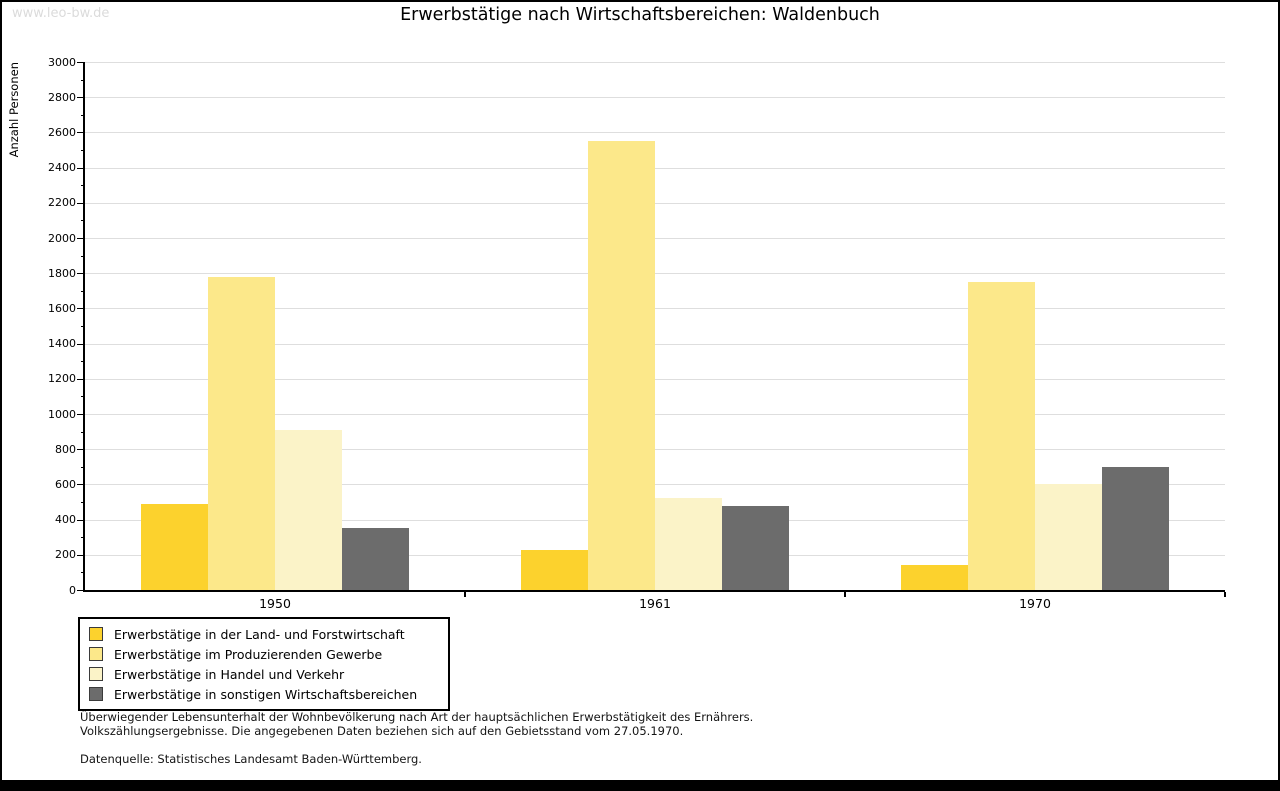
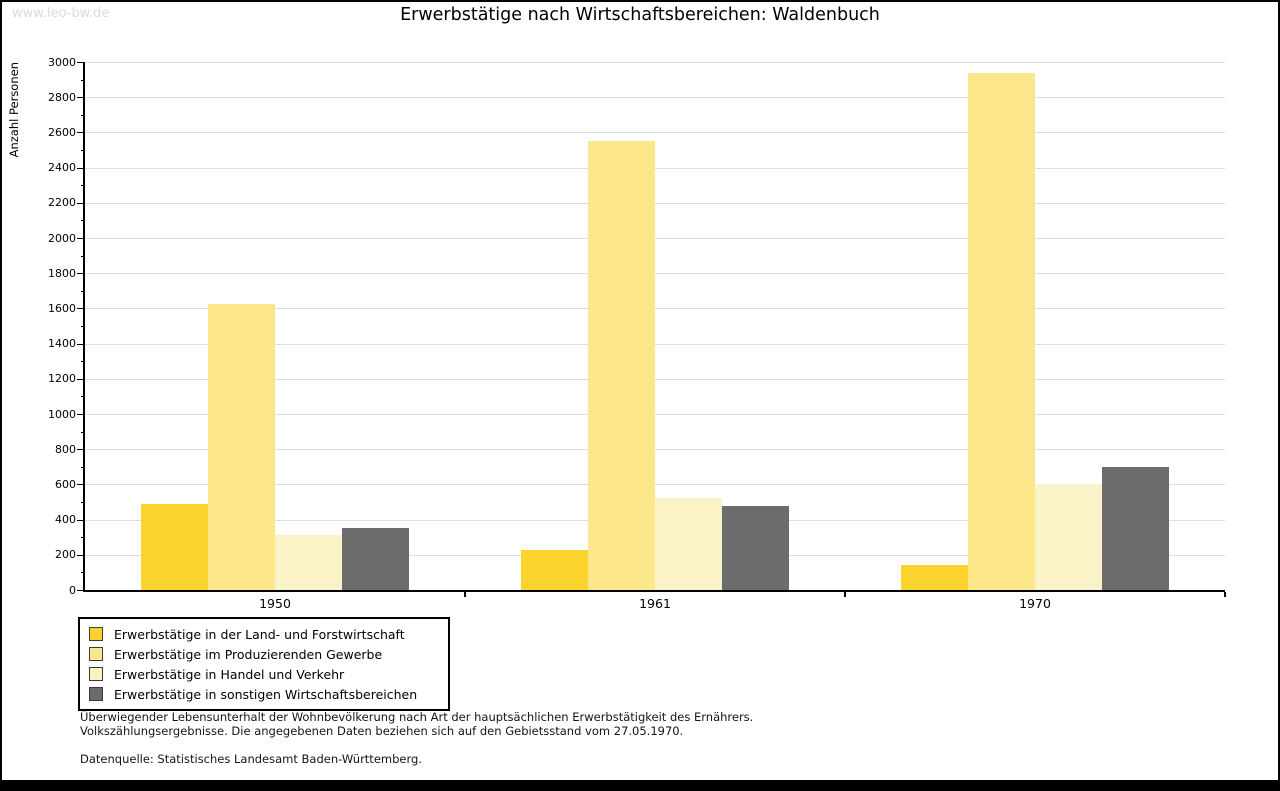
Erwerbstätige im Produzierenden Gewerbe/1950: 1780 -> 1620
Erwerbstätige in Handel und Verkehr/1950: 910 -> 310
Erwerbstätige im Produzierenden Gewerbe/1970: 1750 -> 2940
